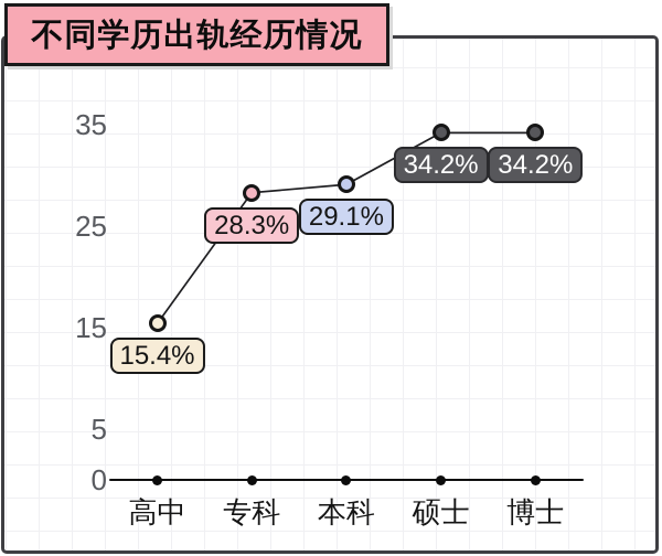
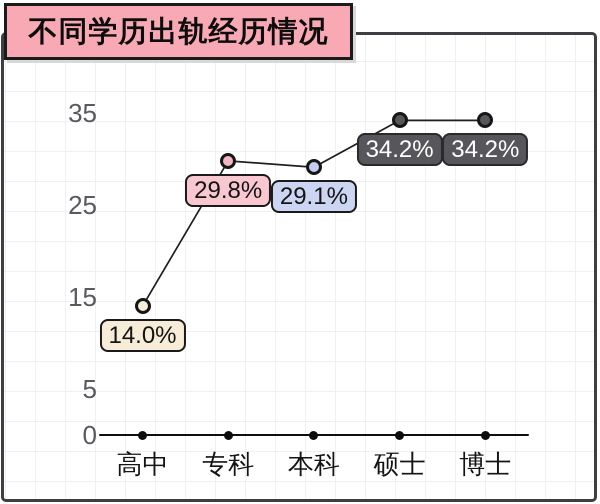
高中: 15.4% -> 14.0%
专科: 28.3% -> 29.8%
